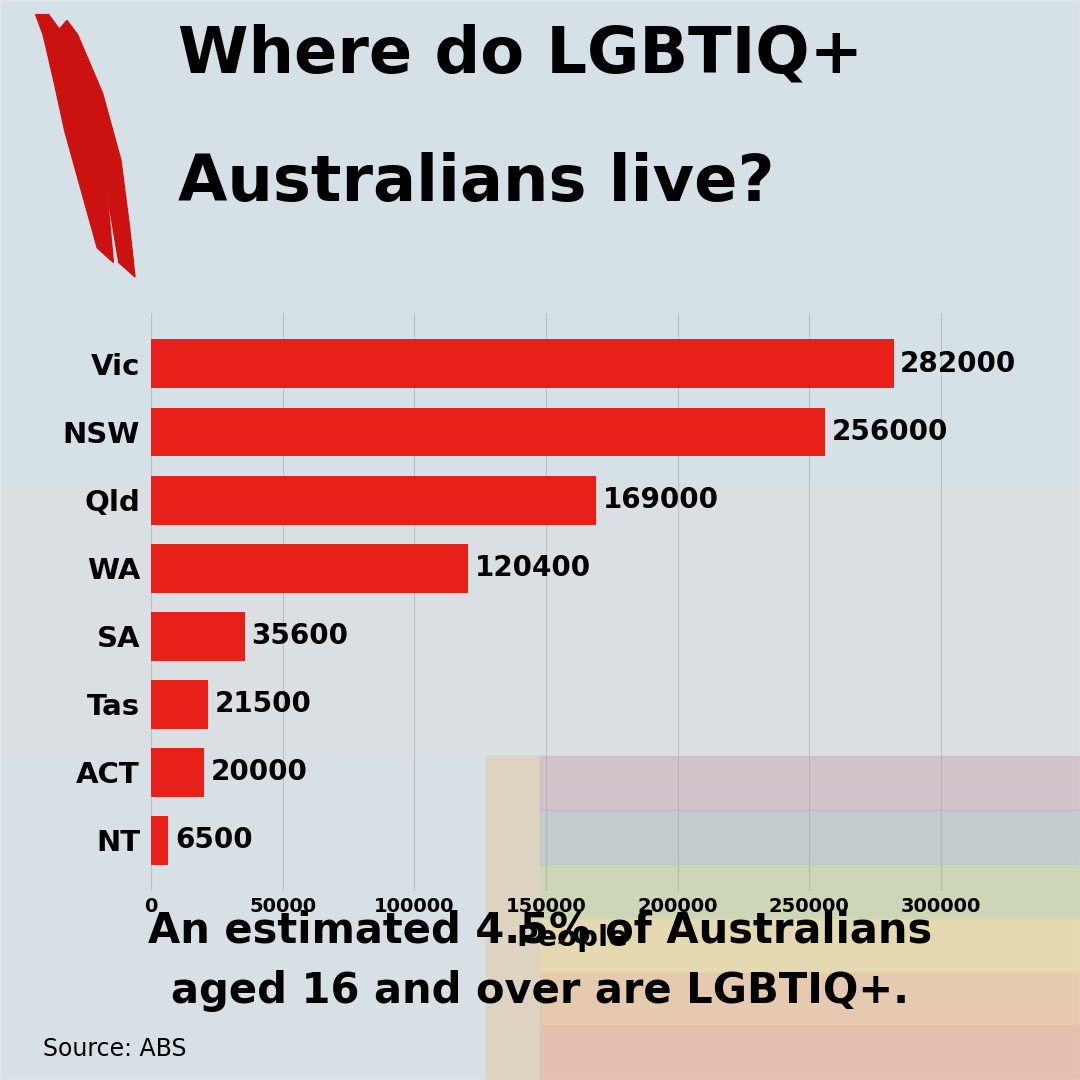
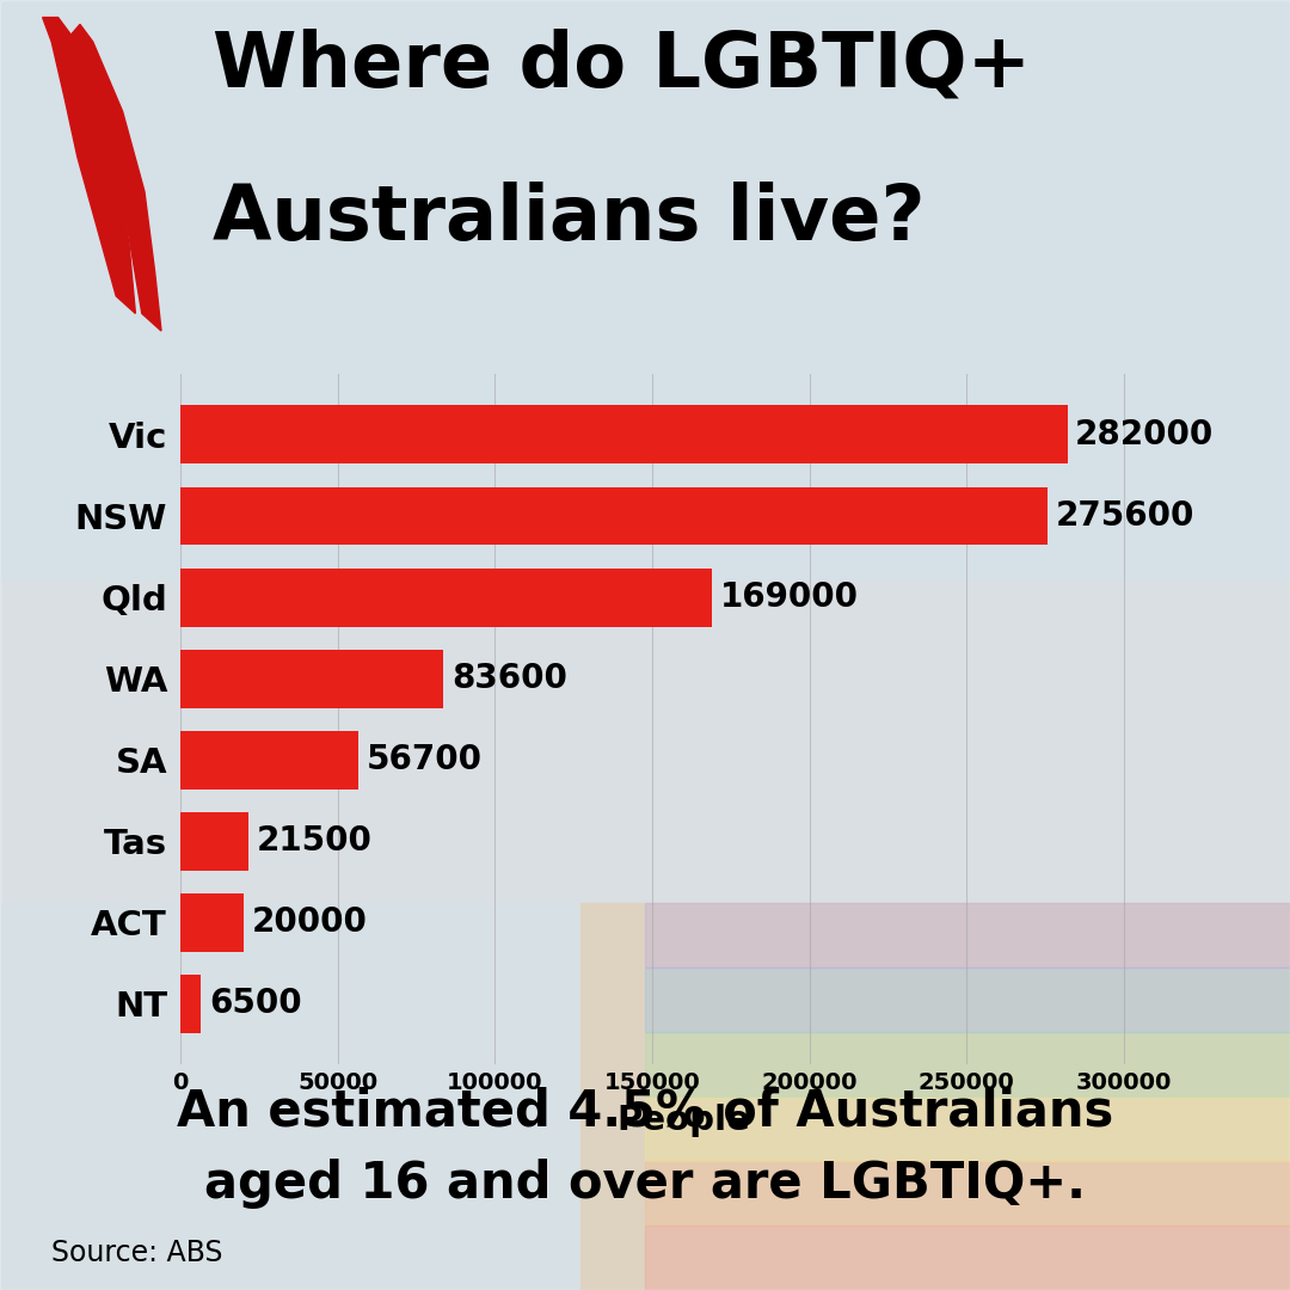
NSW: 256000 -> 275600
WA: 120400 -> 83600
SA: 35600 -> 56700
